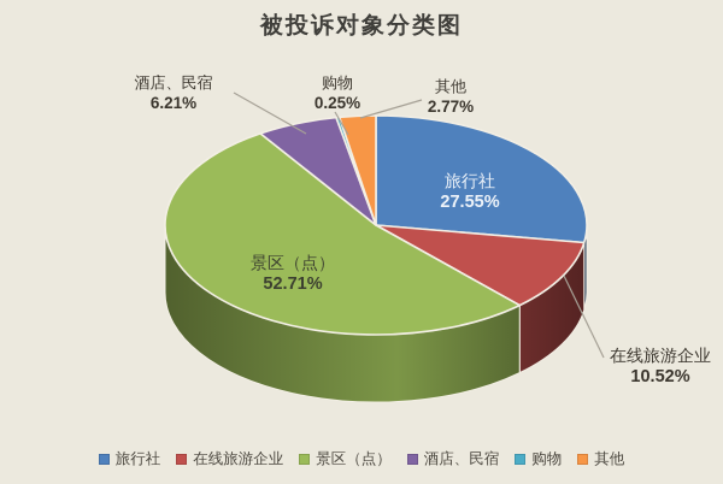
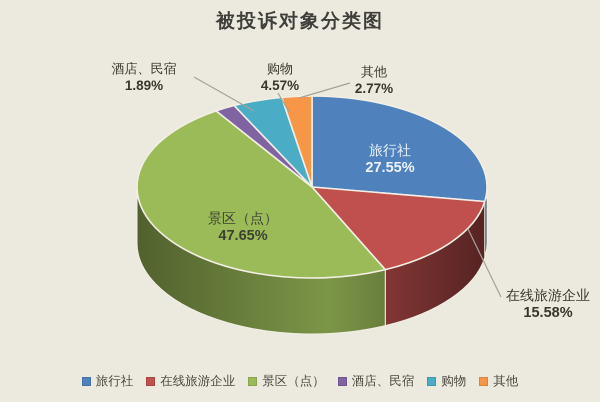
在线旅游企业: 10.52% -> 15.58%
景区（点）: 52.71% -> 47.65%
酒店、民宿: 6.21% -> 1.89%
购物: 0.25% -> 4.57%
